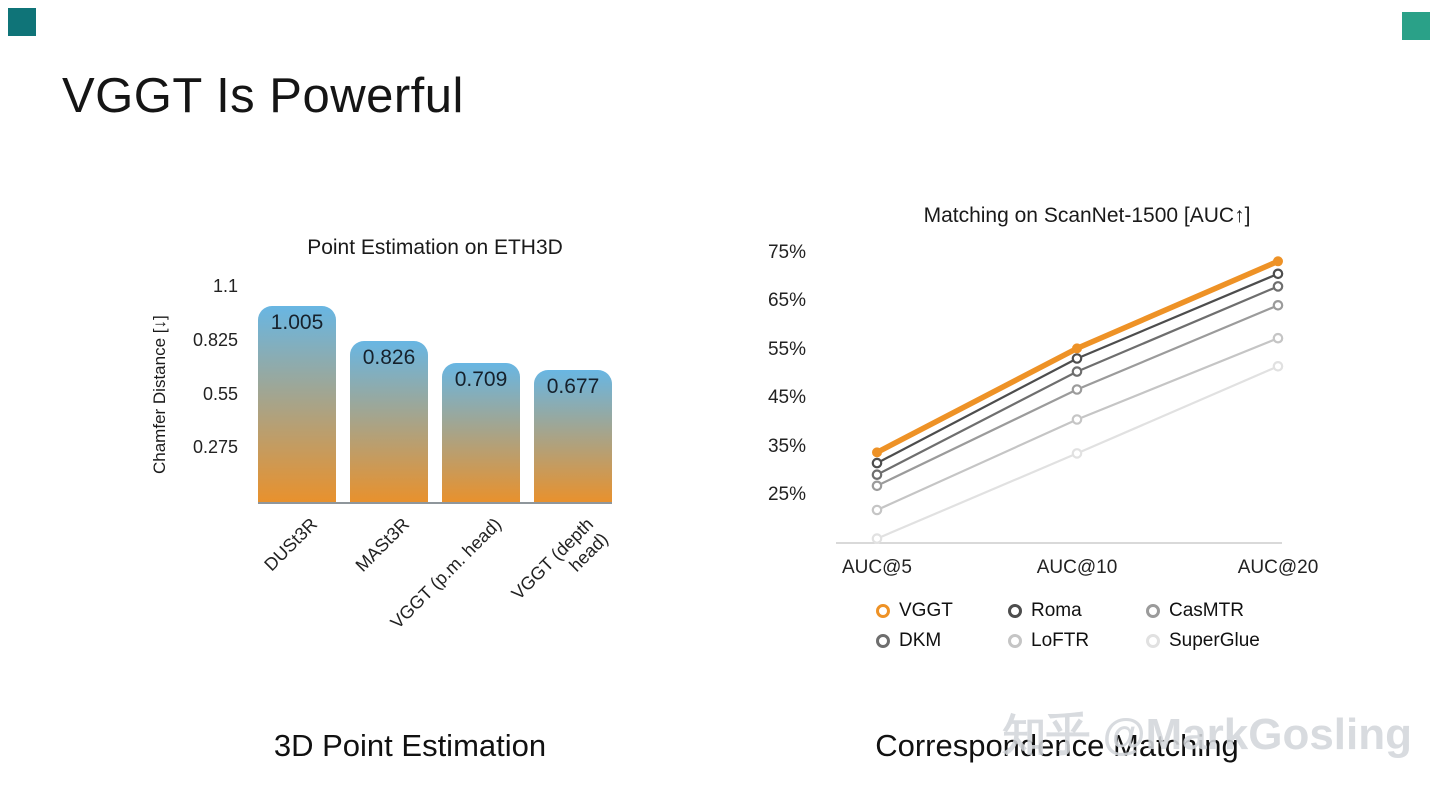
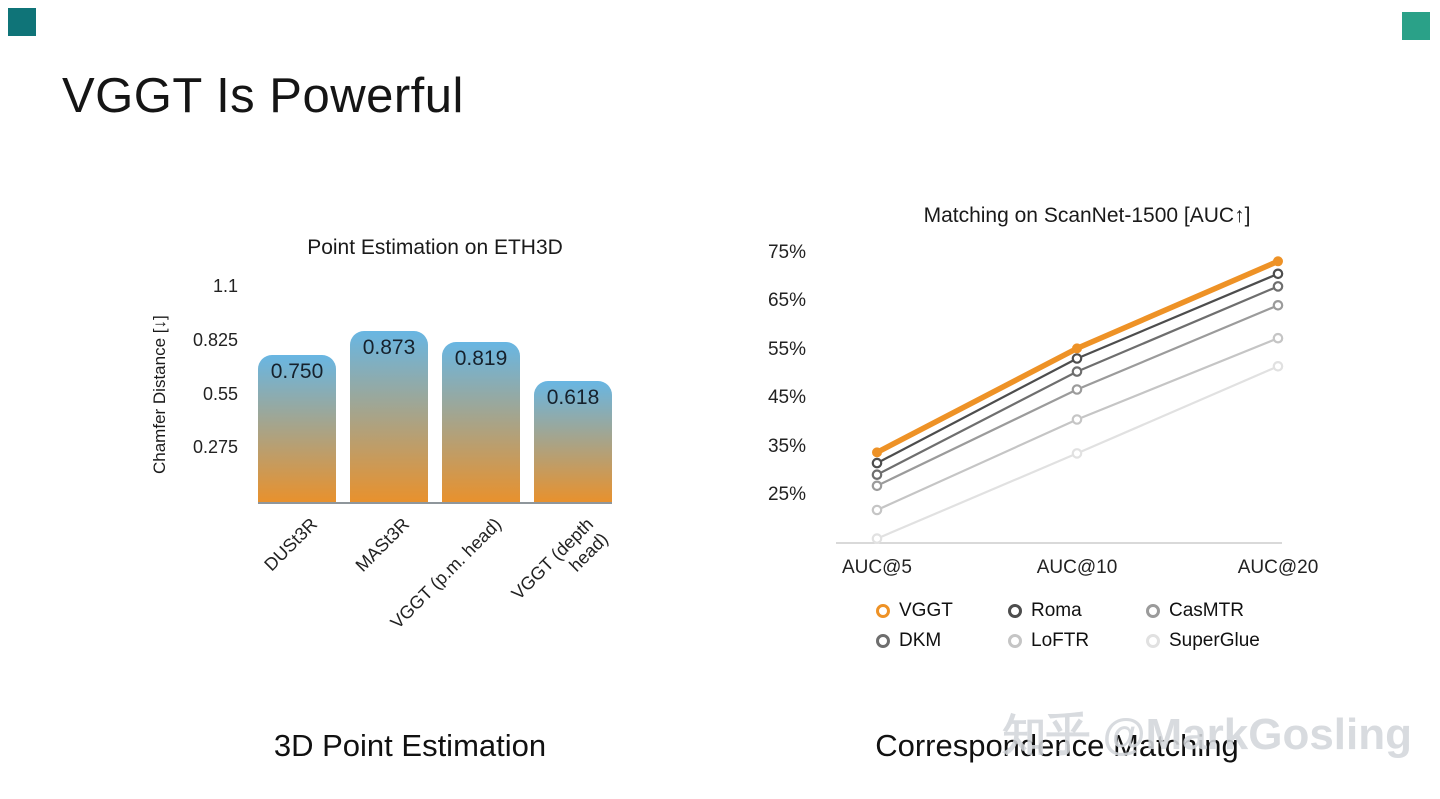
Point Estimation on ETH3D/DUSt3R: 1.005 -> 0.750
Point Estimation on ETH3D/MASt3R: 0.826 -> 0.873
Point Estimation on ETH3D/VGGT (p.m. head): 0.709 -> 0.819
Point Estimation on ETH3D/VGGT (depth head): 0.677 -> 0.618
